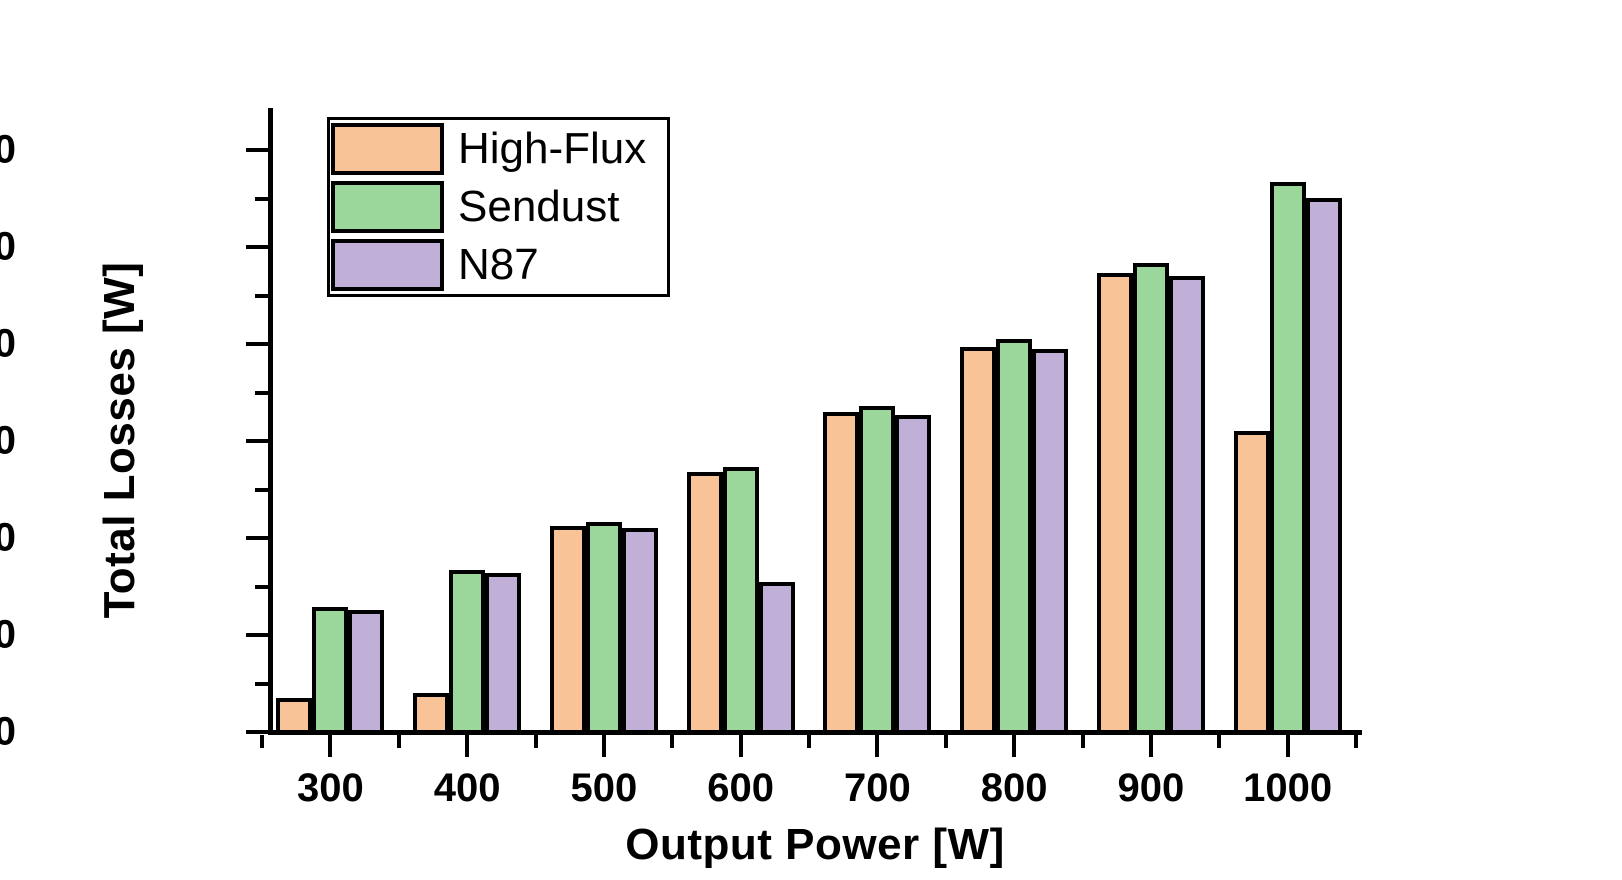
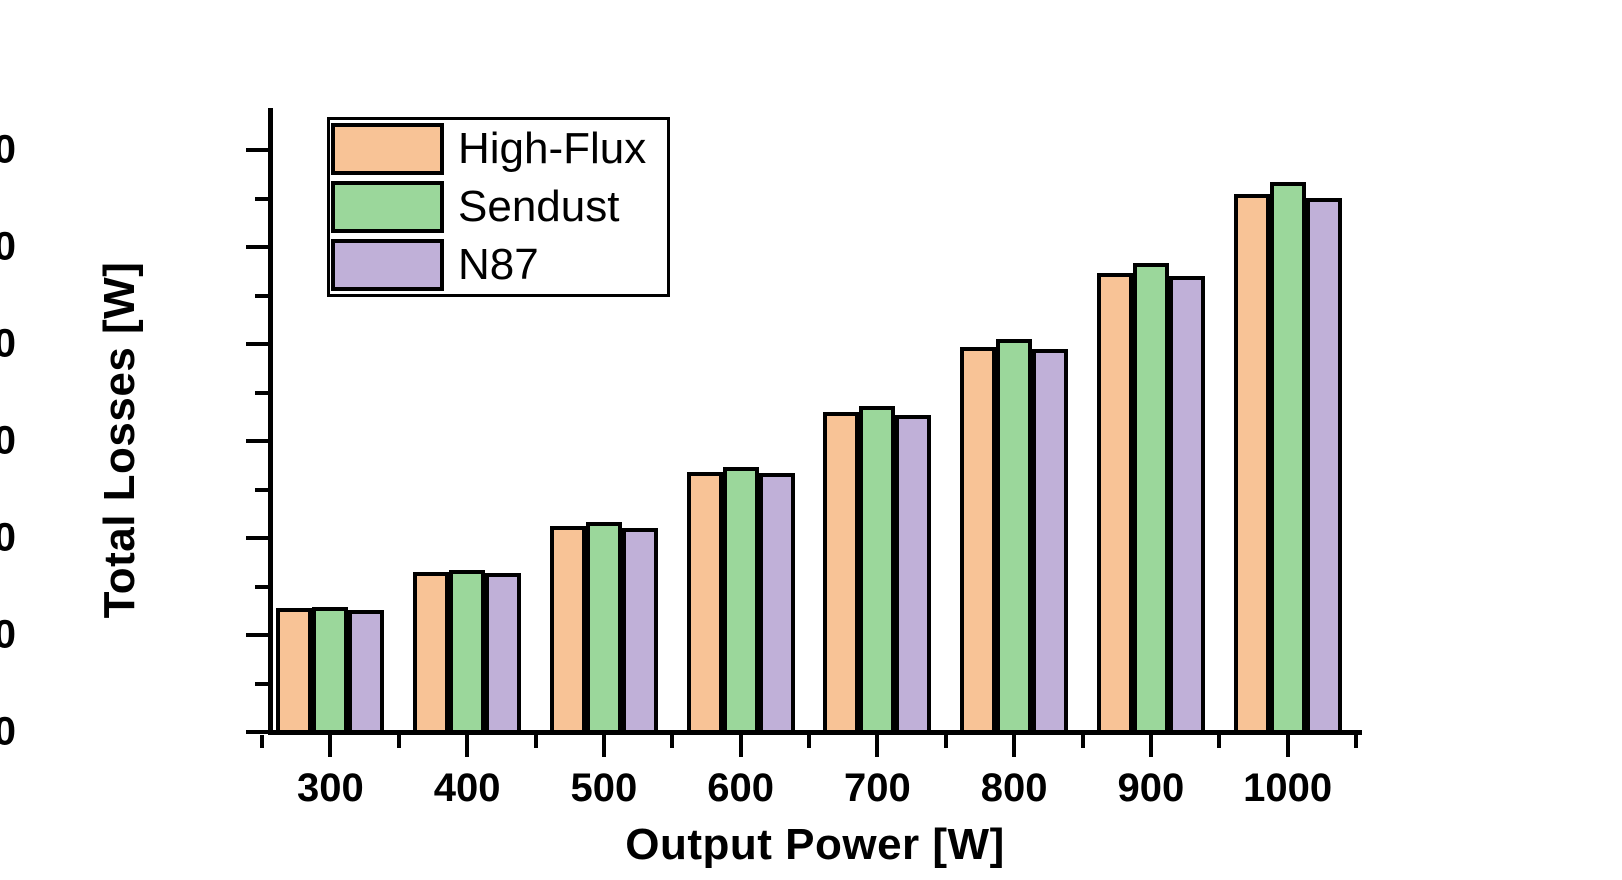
High-Flux/300: 7 -> 26
High-Flux/400: 8 -> 33
N87/600: 31 -> 53
High-Flux/1000: 62 -> 111
